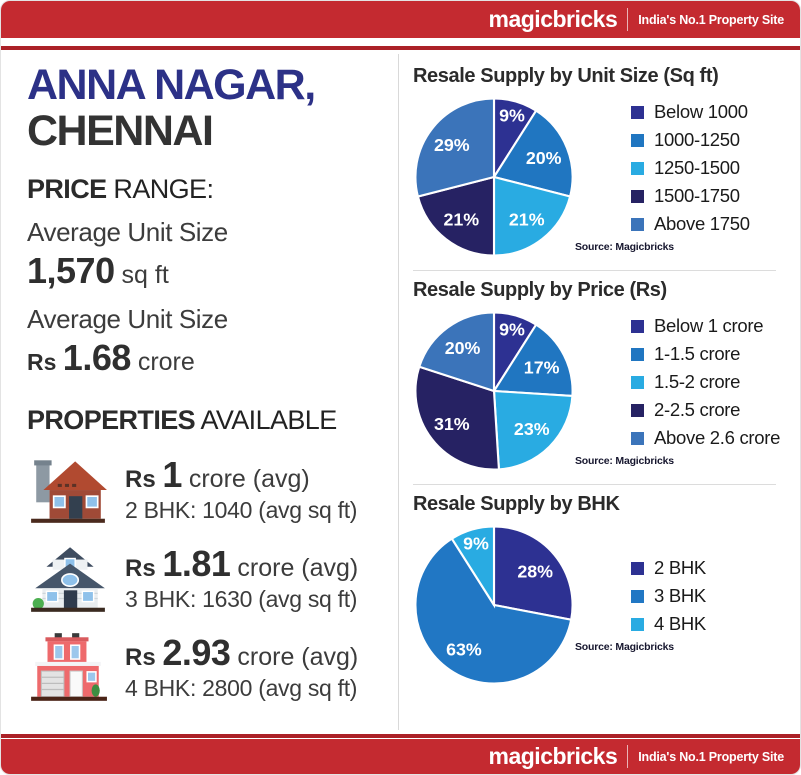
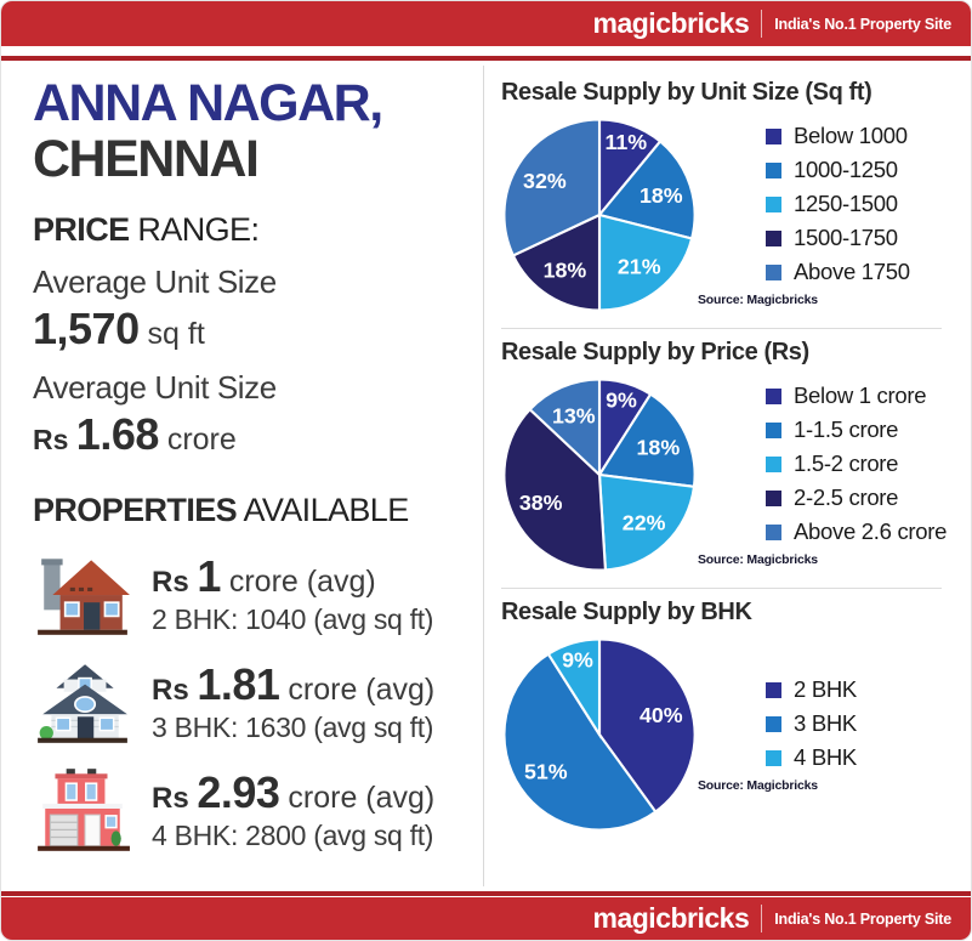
Resale Supply by Unit Size (Sq ft)/Below 1000: 9% -> 11%
Resale Supply by Unit Size (Sq ft)/1000-1250: 20% -> 18%
Resale Supply by Unit Size (Sq ft)/1500-1750: 21% -> 18%
Resale Supply by Unit Size (Sq ft)/Above 1750: 29% -> 32%
Resale Supply by Price (Rs)/1-1.5 crore: 17% -> 18%
Resale Supply by Price (Rs)/1.5-2 crore: 23% -> 22%
Resale Supply by Price (Rs)/2-2.5 crore: 31% -> 38%
Resale Supply by Price (Rs)/Above 2.6 crore: 20% -> 13%
Resale Supply by BHK/2 BHK: 28% -> 40%
Resale Supply by BHK/3 BHK: 63% -> 51%
